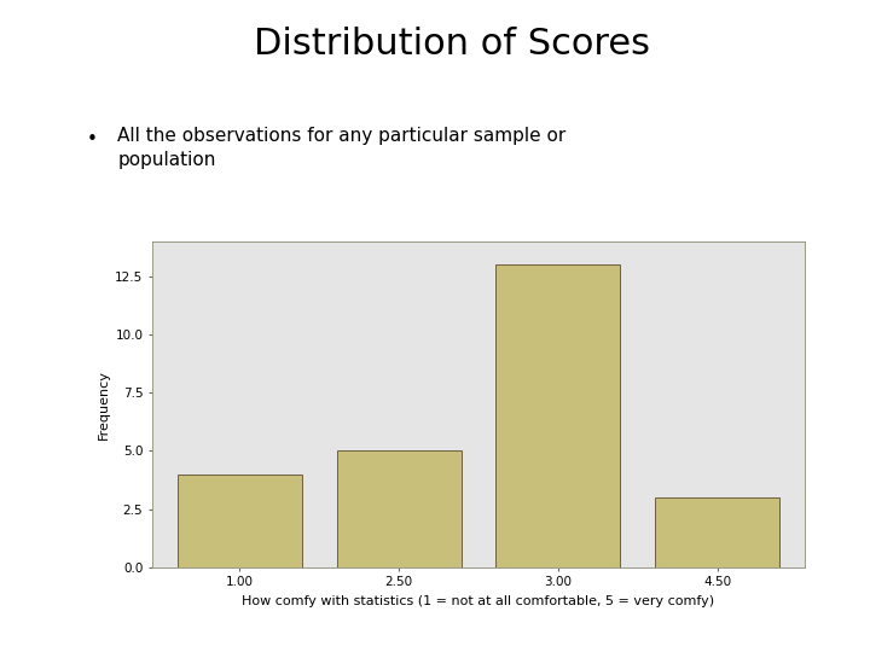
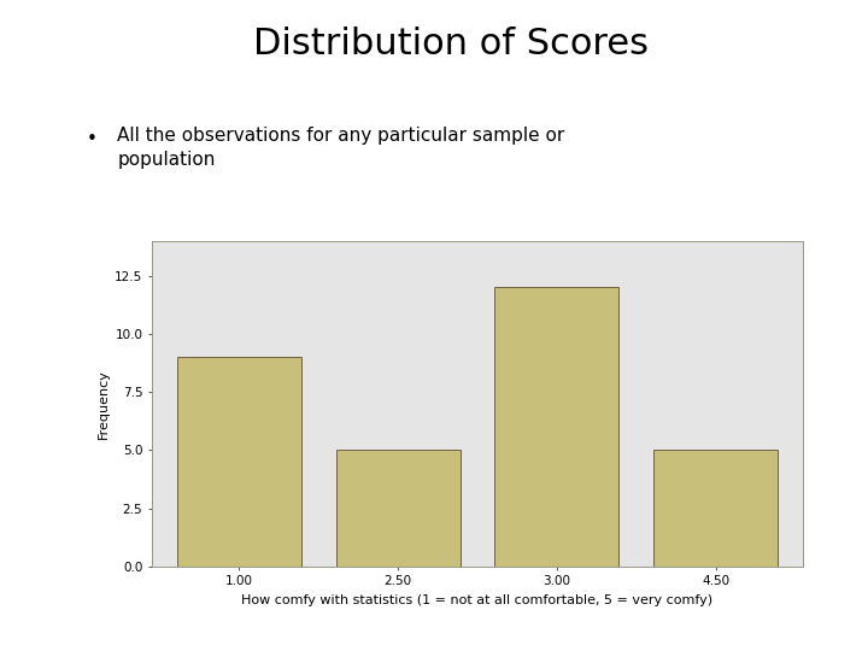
1.00: 4 -> 9
3.00: 13 -> 12
4.50: 3 -> 5
